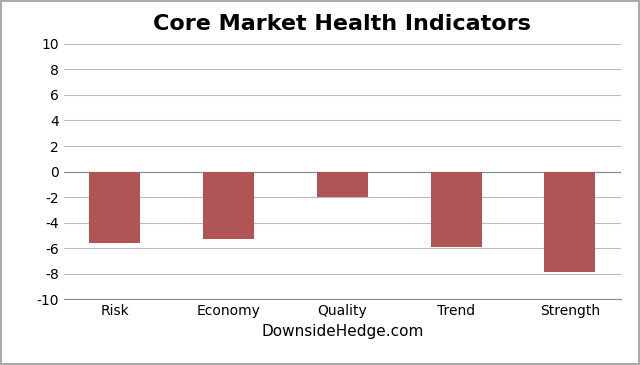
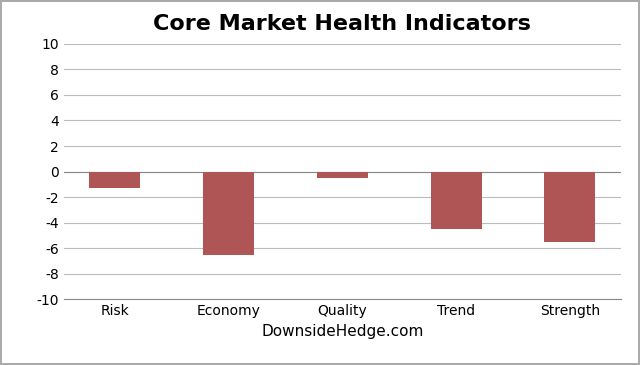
Risk: -5.6 -> -1.3
Economy: -5.3 -> -6.5
Quality: -2.0 -> -0.5
Trend: -5.9 -> -4.5
Strength: -7.9 -> -5.5
